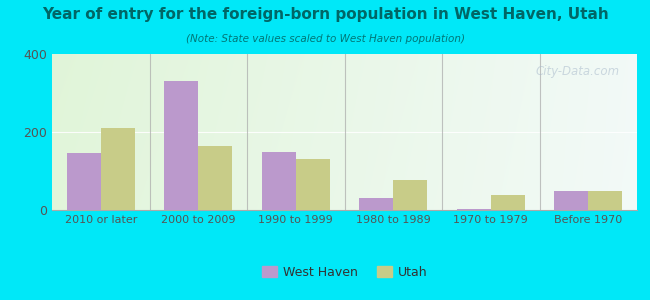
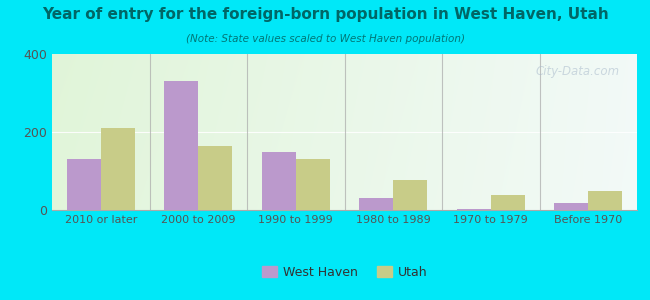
West Haven/2010 or later: 145 -> 130
West Haven/Before 1970: 50 -> 18
